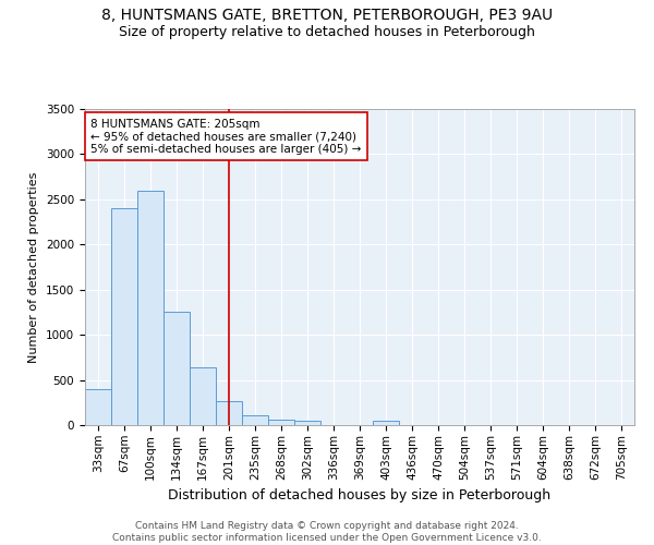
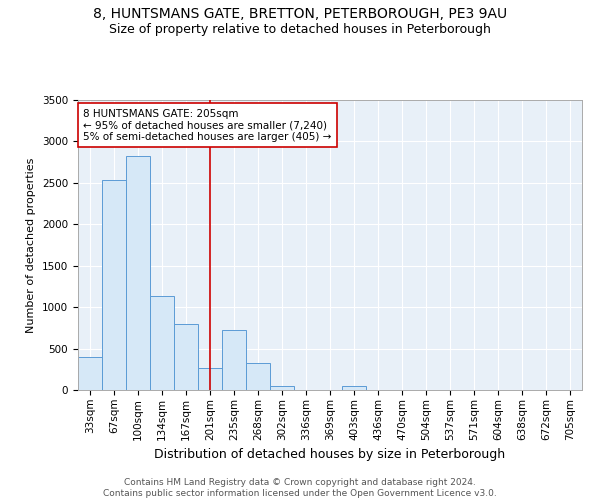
67sqm: 2400 -> 2540
100sqm: 2600 -> 2820
134sqm: 1250 -> 1140
167sqm: 640 -> 800
235sqm: 110 -> 720
268sqm: 60 -> 320
